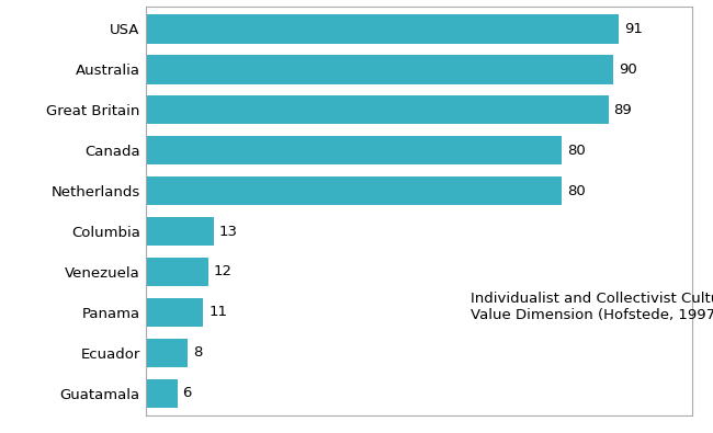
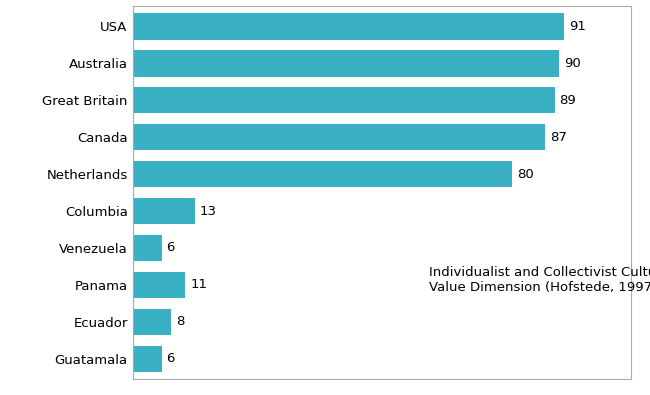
Canada: 80 -> 87
Venezuela: 12 -> 6
